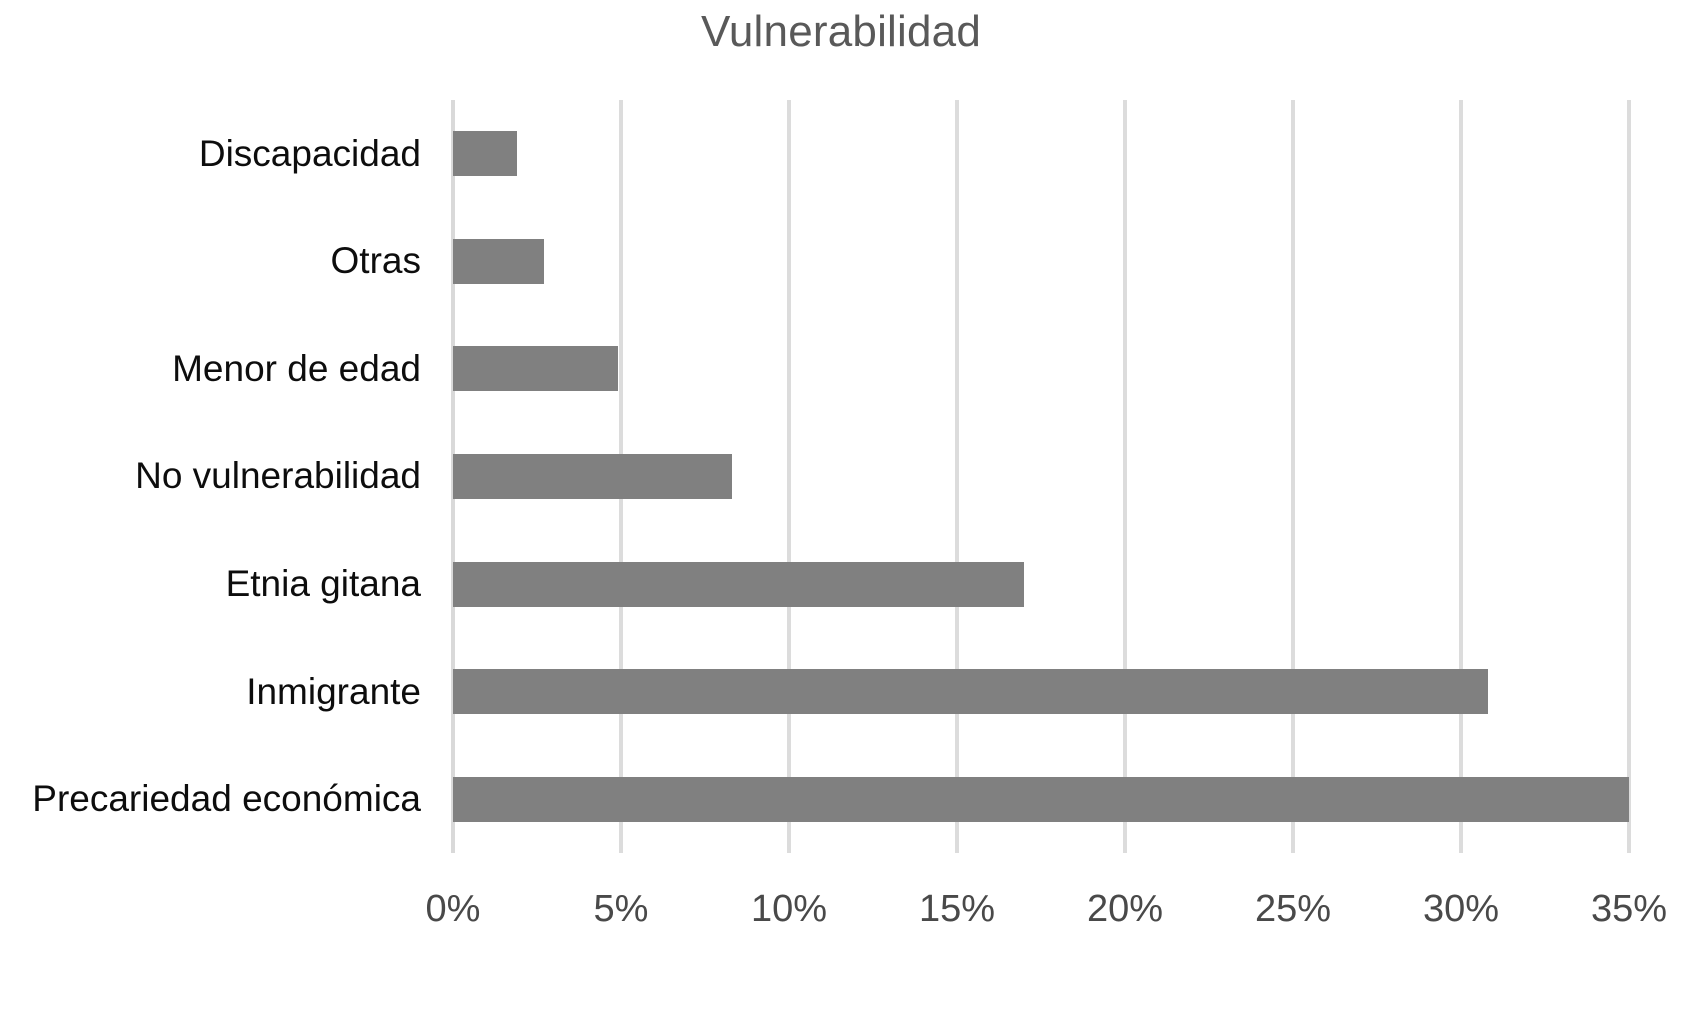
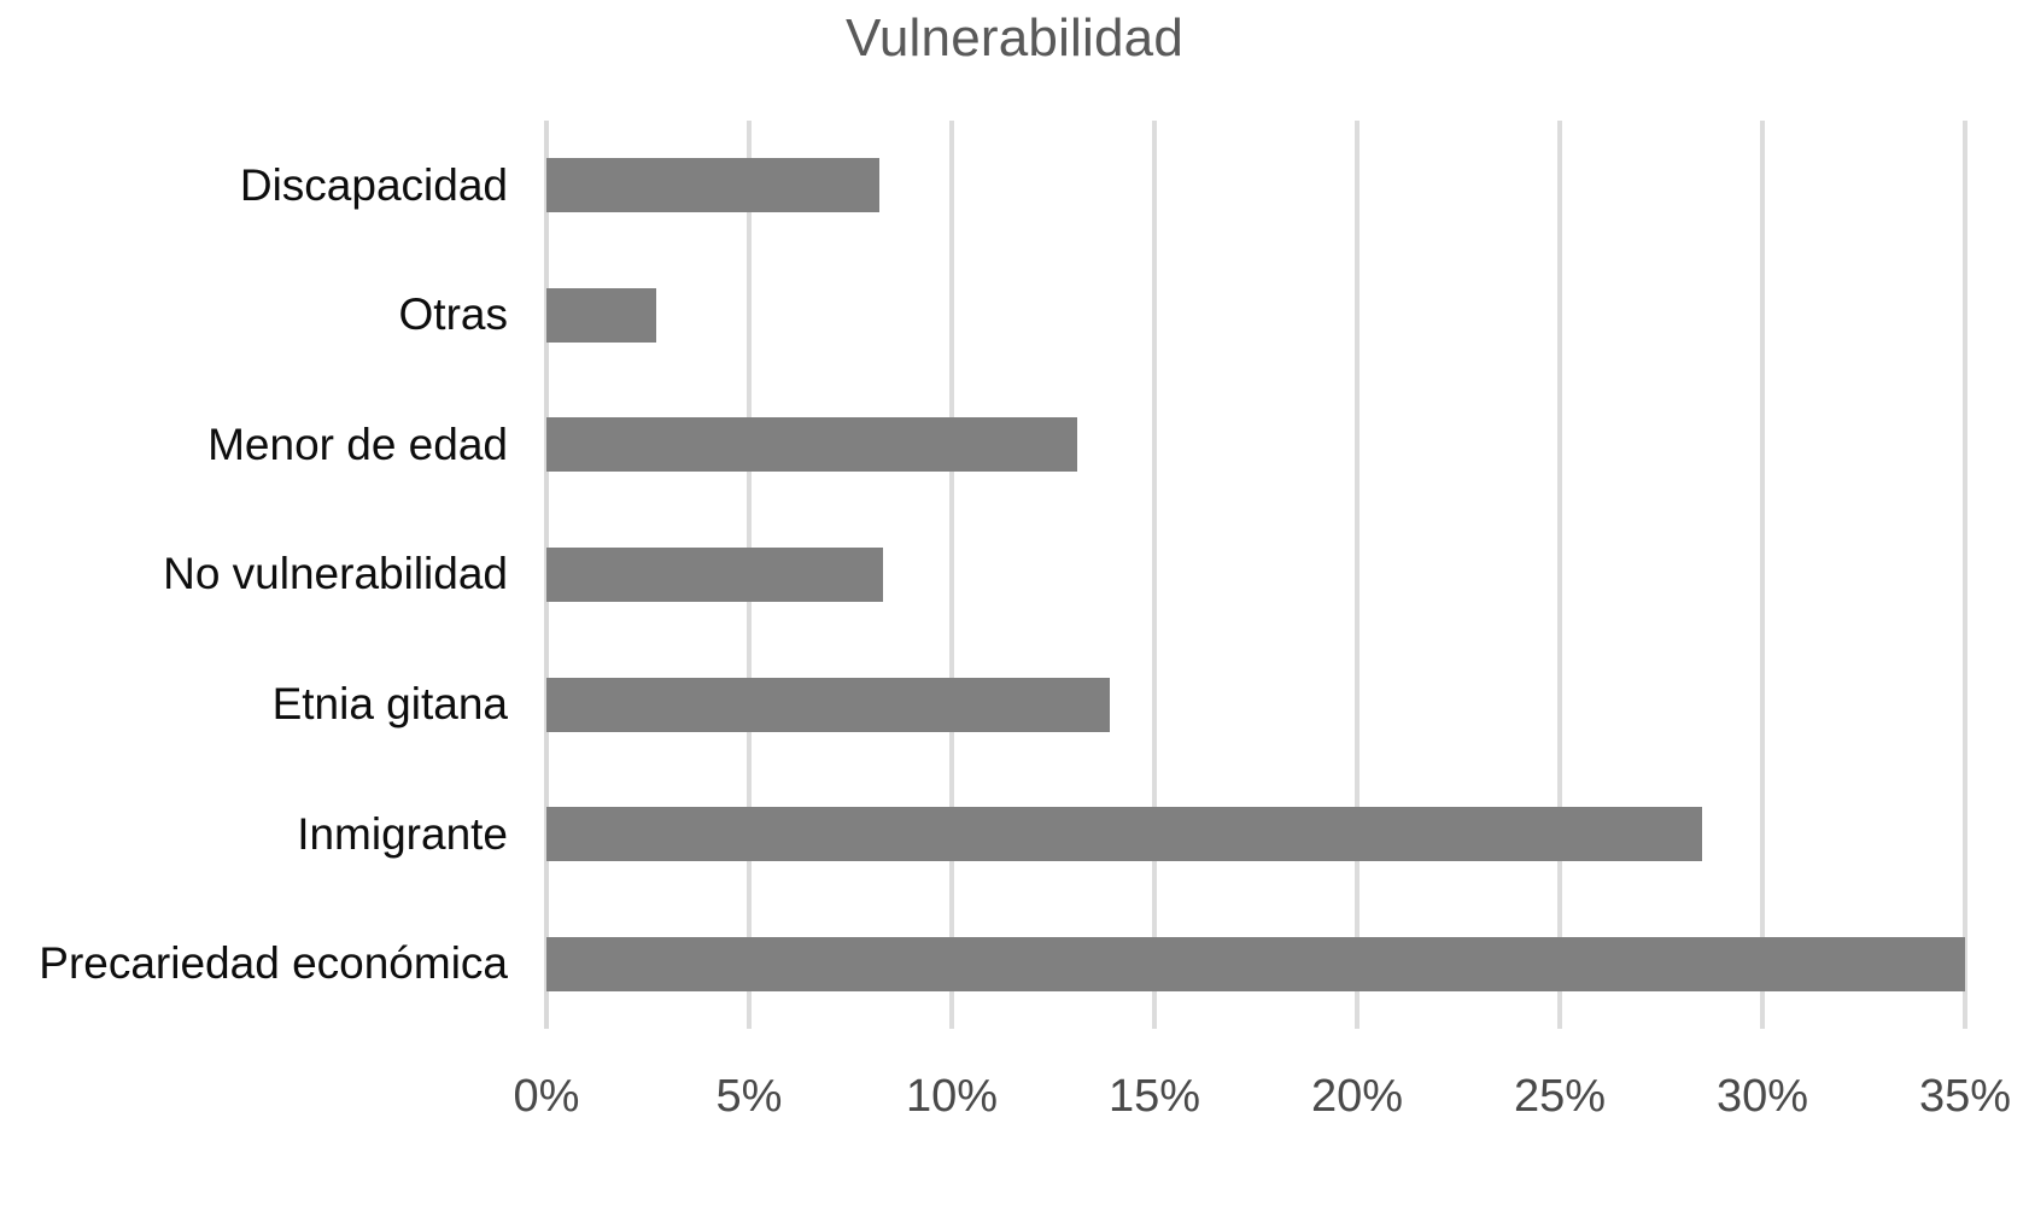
Discapacidad: 1.9% -> 8.2%
Menor de edad: 4.9% -> 13.1%
Etnia gitana: 17.0% -> 13.9%
Inmigrante: 30.8% -> 28.5%
